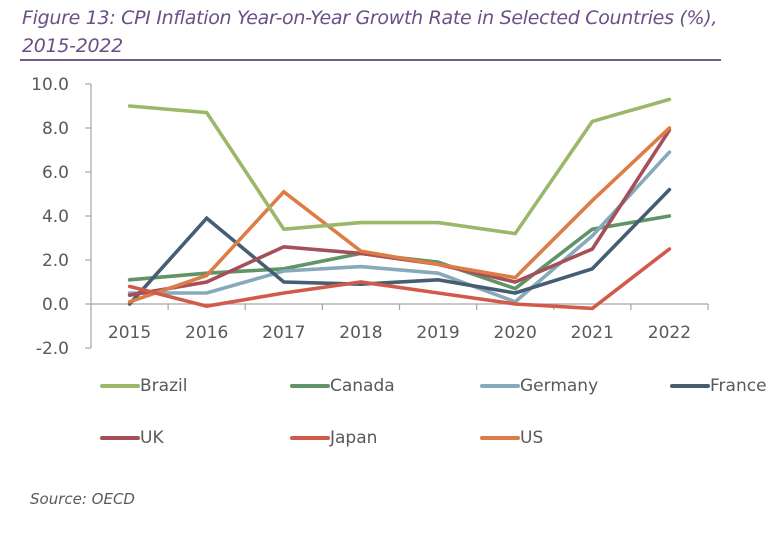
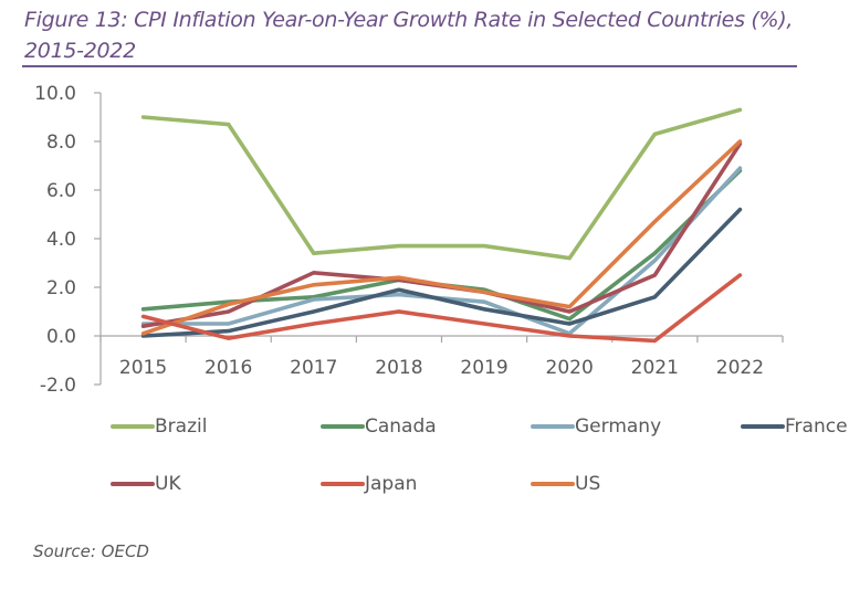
France/2016: 3.9 -> 0.2
US/2017: 5.1 -> 2.1
France/2018: 0.9 -> 1.9
Canada/2022: 4.0 -> 6.8
